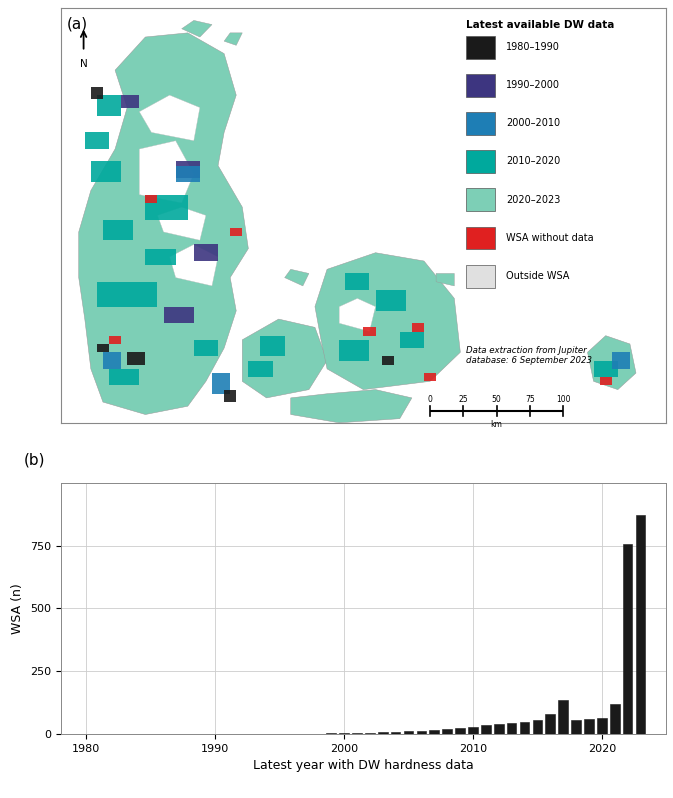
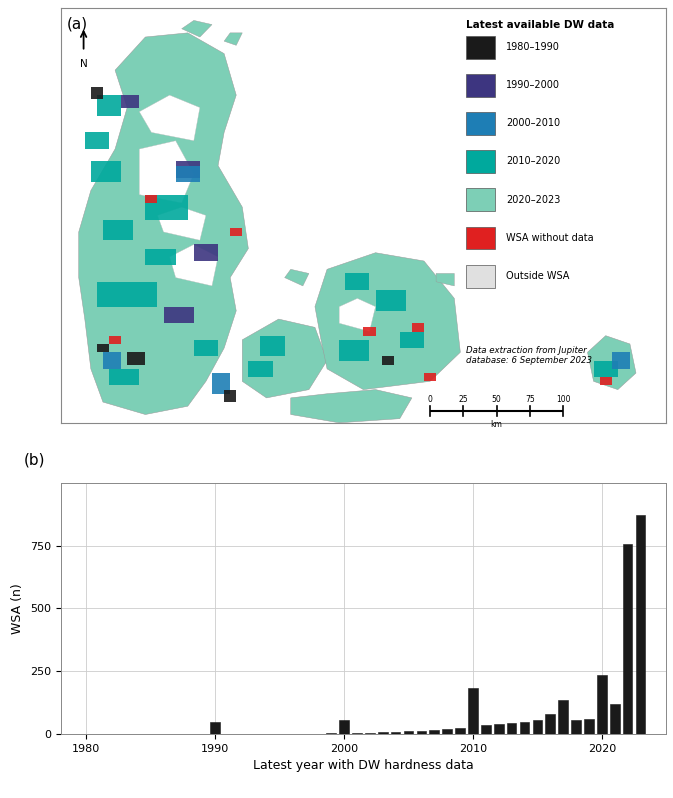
1990: 1 -> 50
2000: 3 -> 55
2010: 30 -> 185
2020: 65 -> 235
